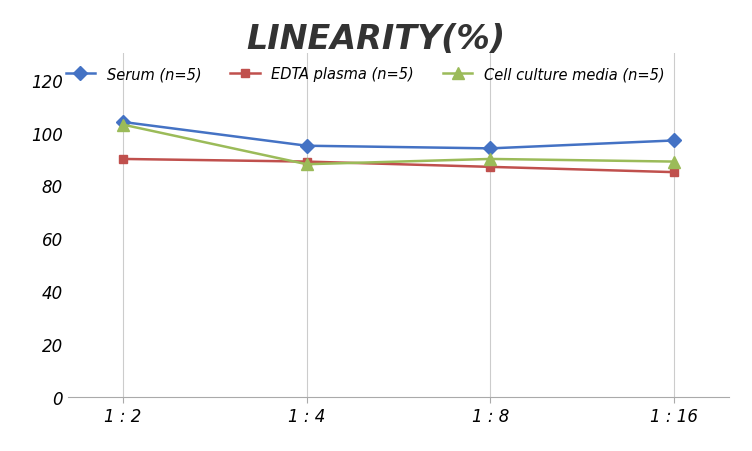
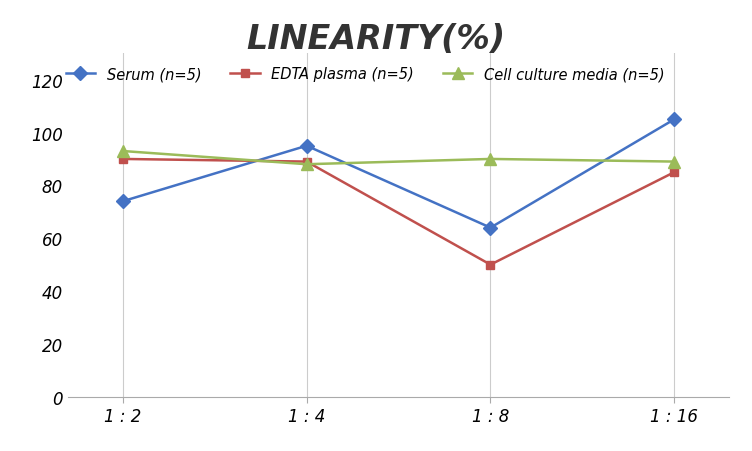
Serum (n=5)/1 : 2: 104 -> 74
Cell culture media (n=5)/1 : 2: 103 -> 93
Serum (n=5)/1 : 8: 94 -> 64
EDTA plasma (n=5)/1 : 8: 87 -> 50
Serum (n=5)/1 : 16: 97 -> 105
